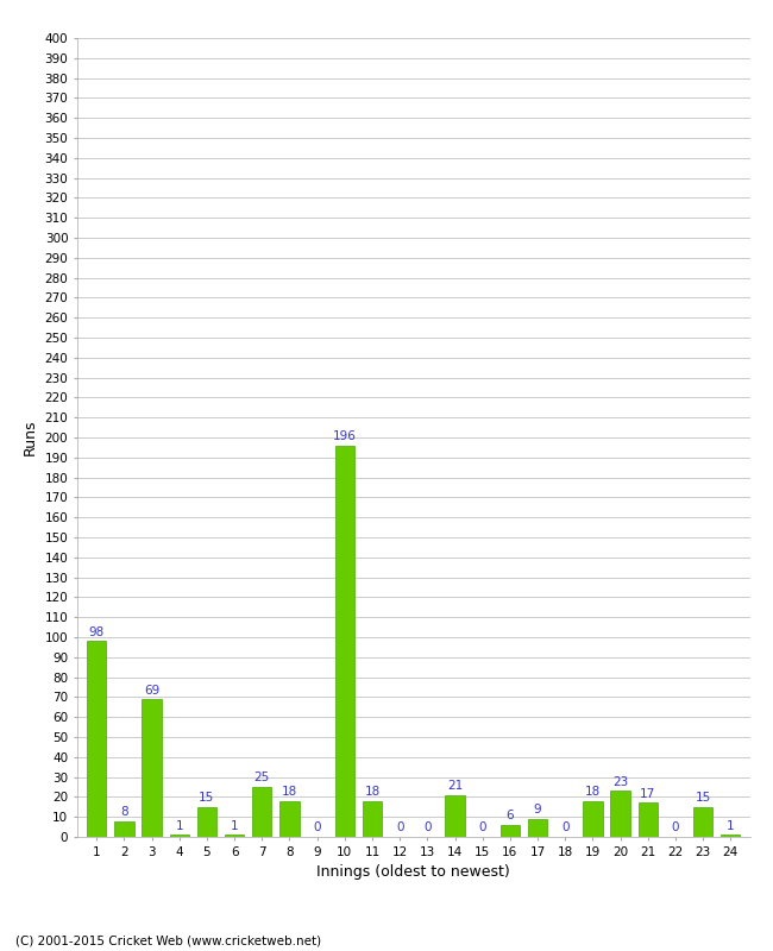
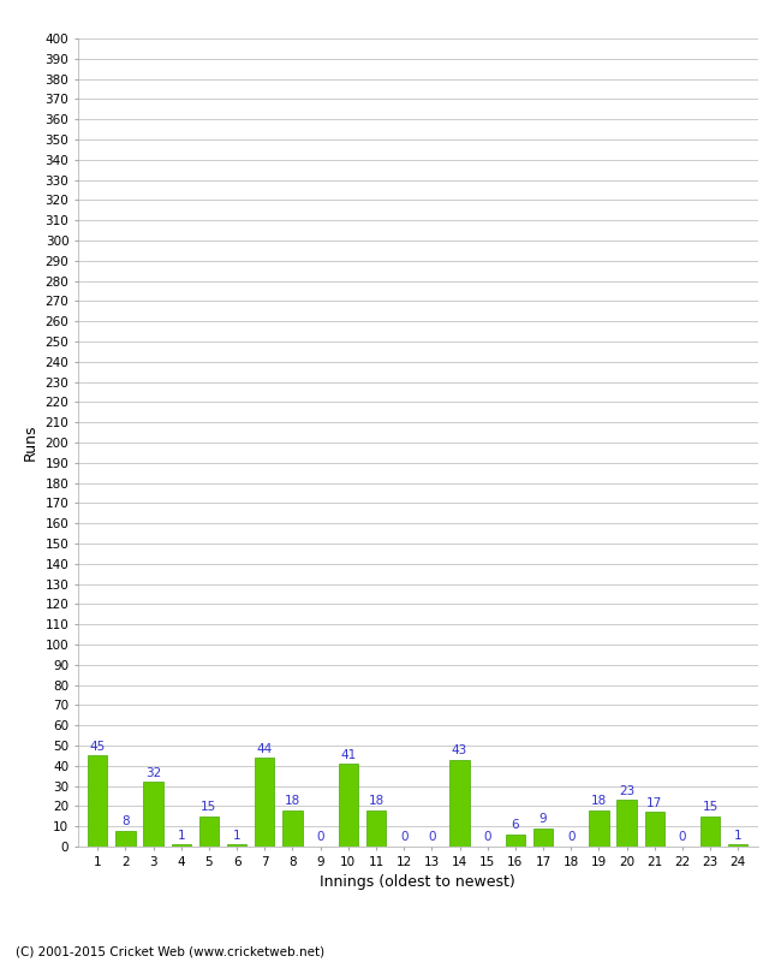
1: 98 -> 45
3: 69 -> 32
7: 25 -> 44
10: 196 -> 41
14: 21 -> 43
